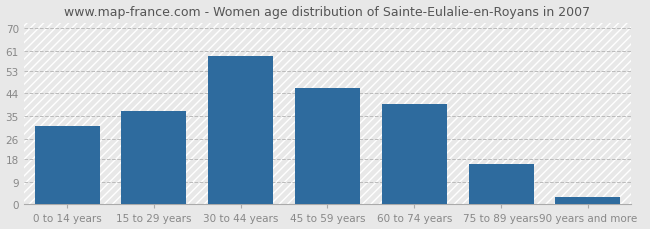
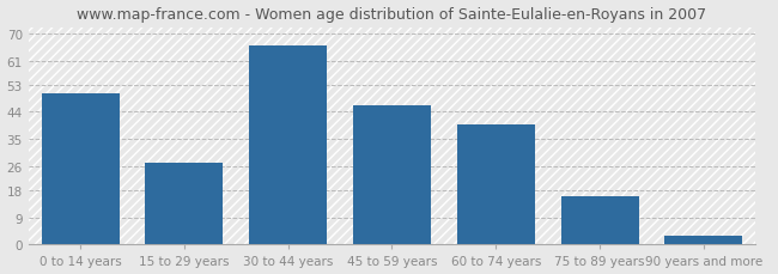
0 to 14 years: 31 -> 50
15 to 29 years: 37 -> 27
30 to 44 years: 59 -> 66
